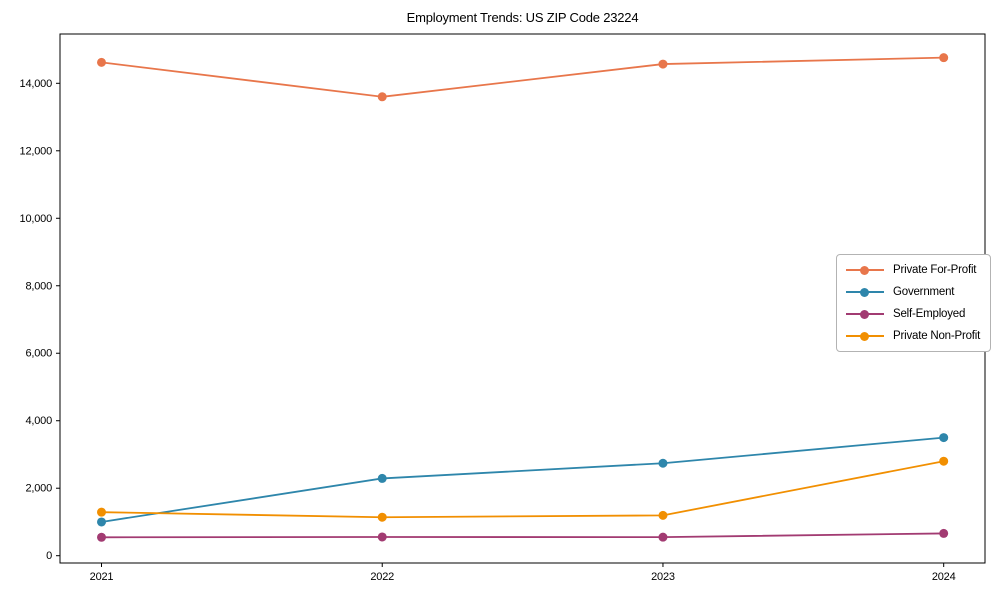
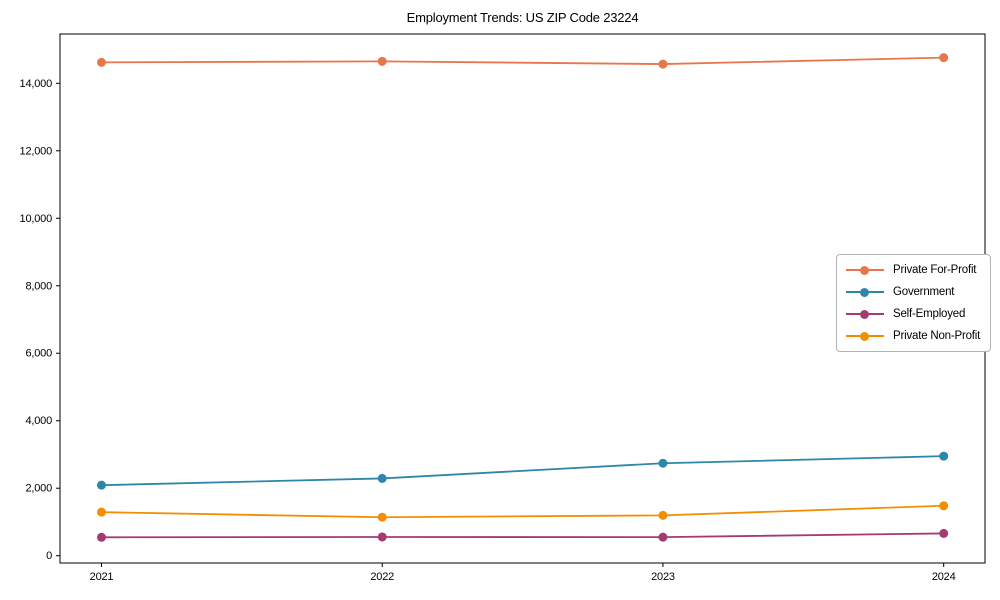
Government/2021: 1000 -> 2100
Private For-Profit/2022: 13600 -> 14600
Government/2024: 3500 -> 3000
Private Non-Profit/2024: 2800 -> 1500
